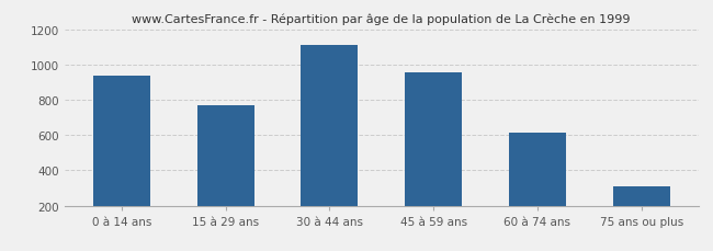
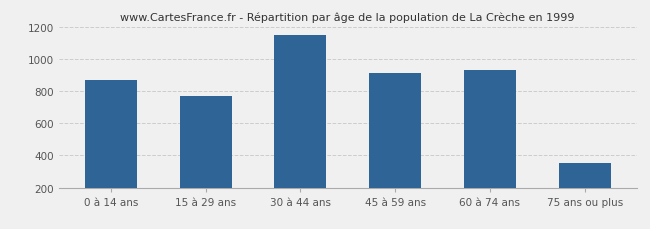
0 à 14 ans: 940 -> 870
30 à 44 ans: 1110 -> 1150
45 à 59 ans: 960 -> 910
60 à 74 ans: 620 -> 930
75 ans ou plus: 310 -> 350
